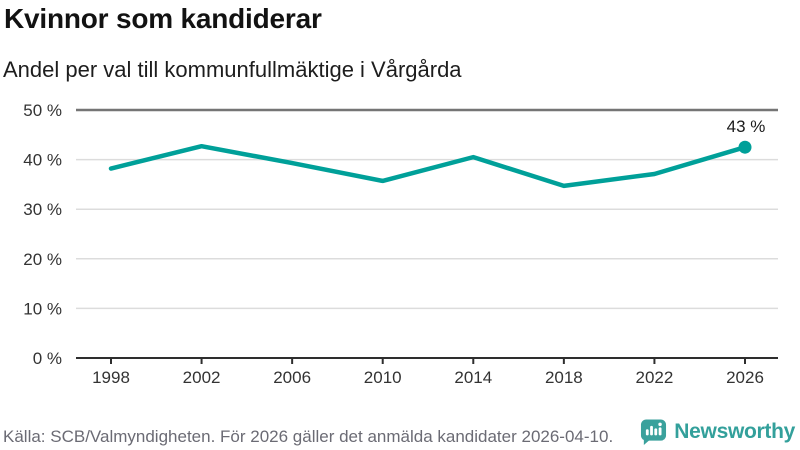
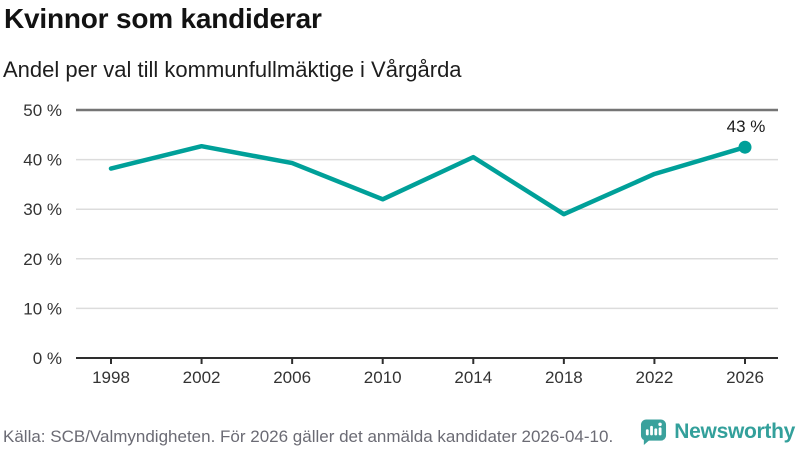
2010: 36% -> 32%
2018: 35% -> 29%
